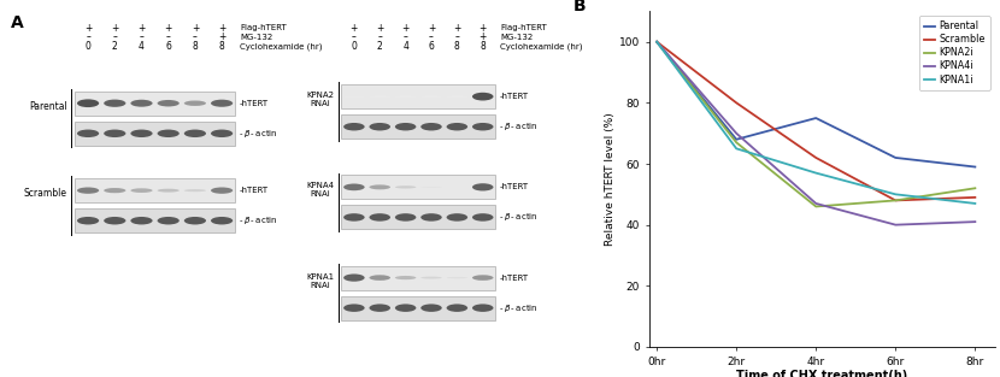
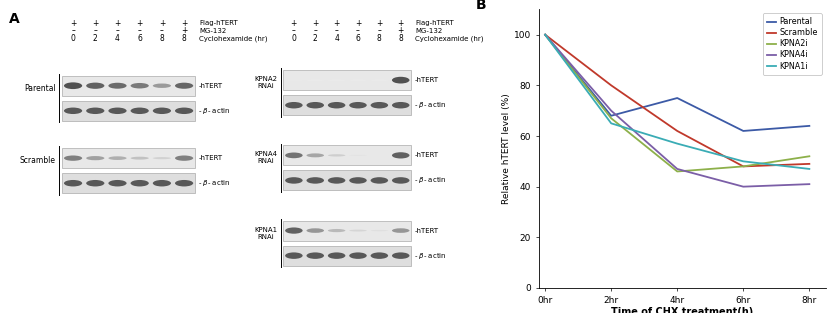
Parental/8hr: 59 -> 64
